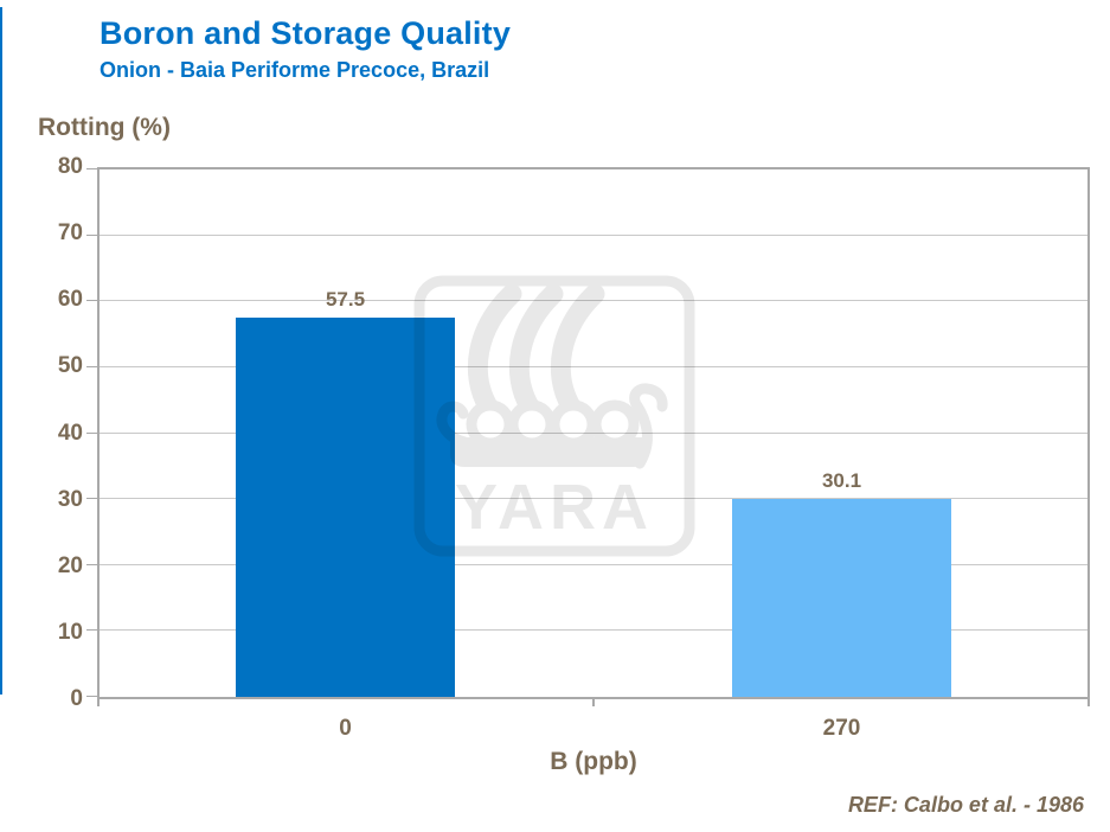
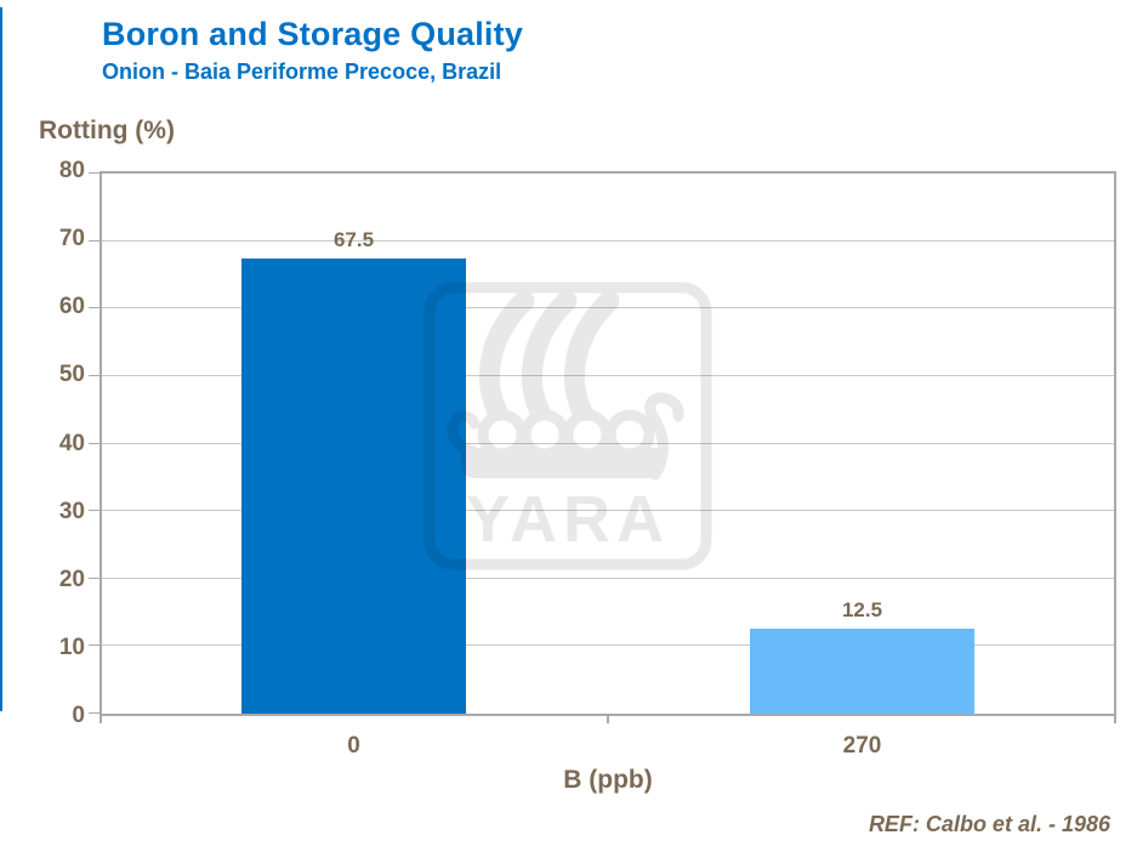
0: 57.5 -> 67.5
270: 30.1 -> 12.5
